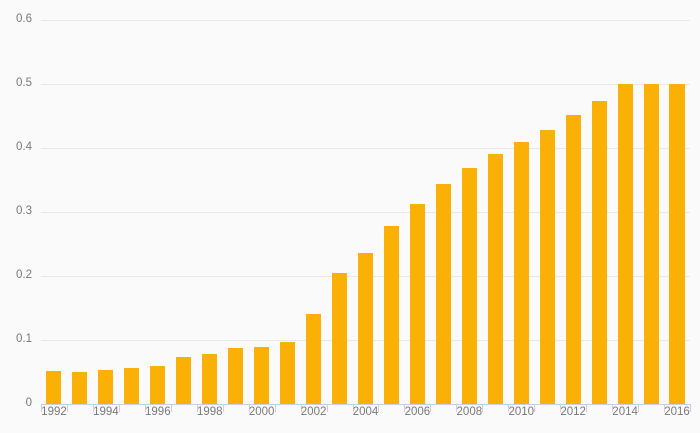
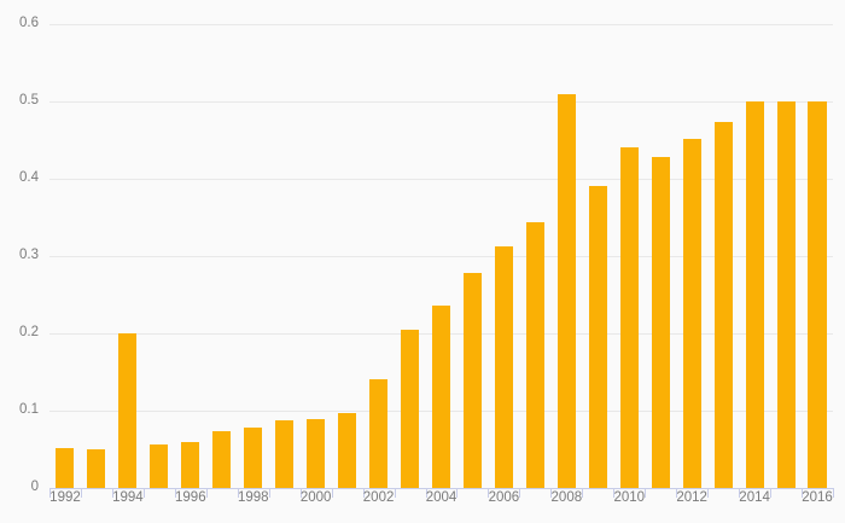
1994: 0.05 -> 0.20
2008: 0.37 -> 0.51
2010: 0.41 -> 0.44
